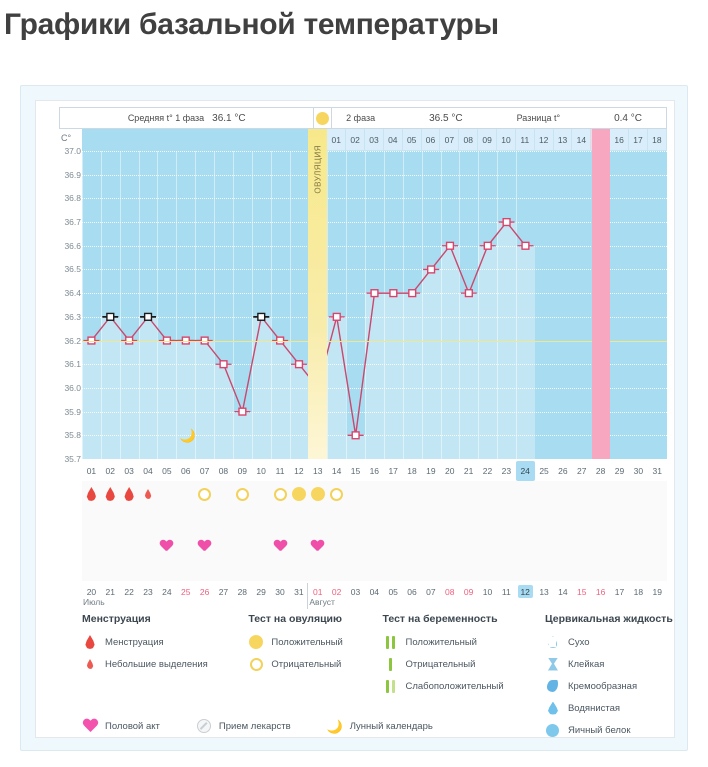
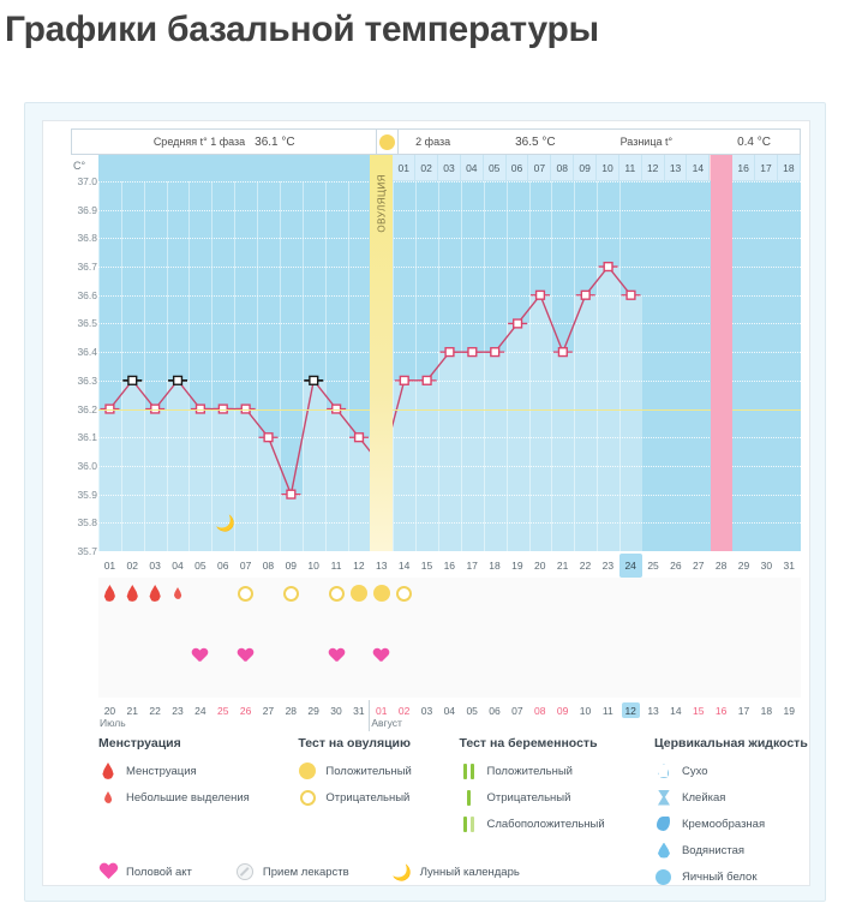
15: 35.8 -> 36.3
